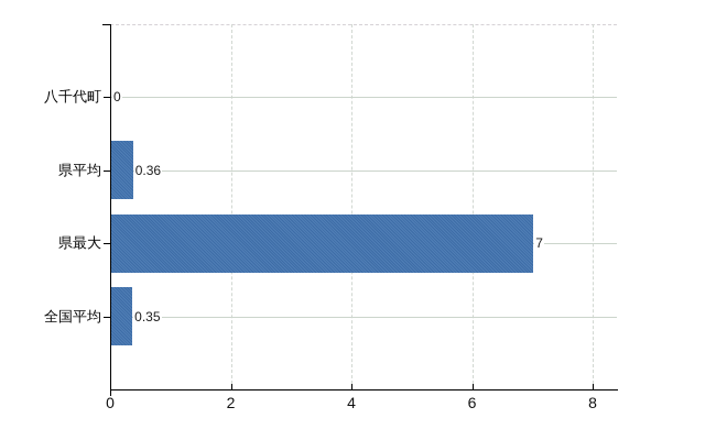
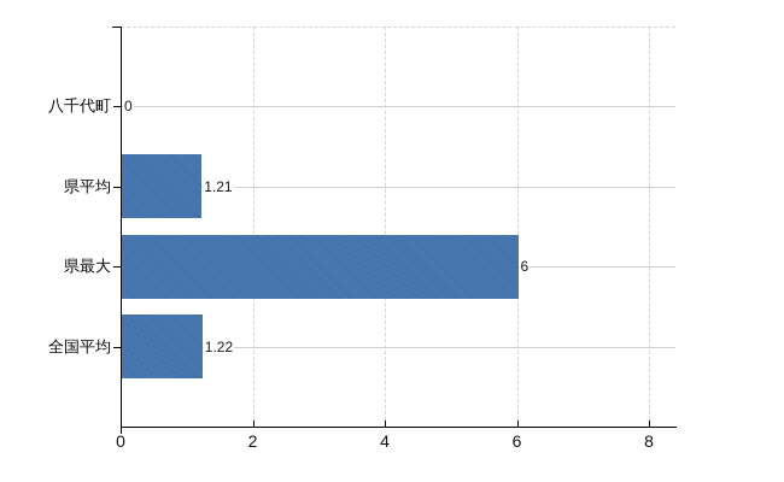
県平均: 0.36 -> 1.21
県最大: 7 -> 6
全国平均: 0.35 -> 1.22
